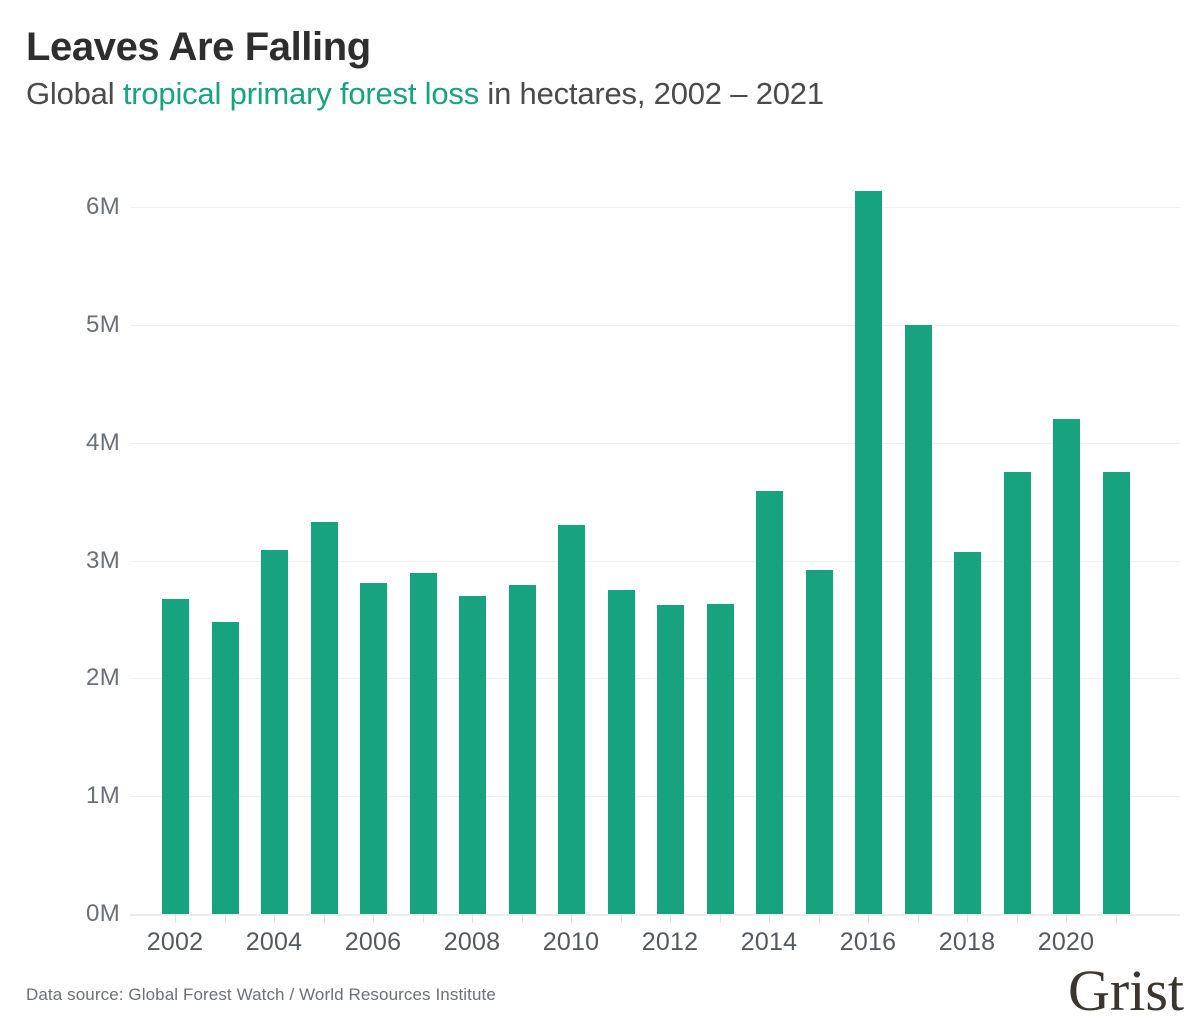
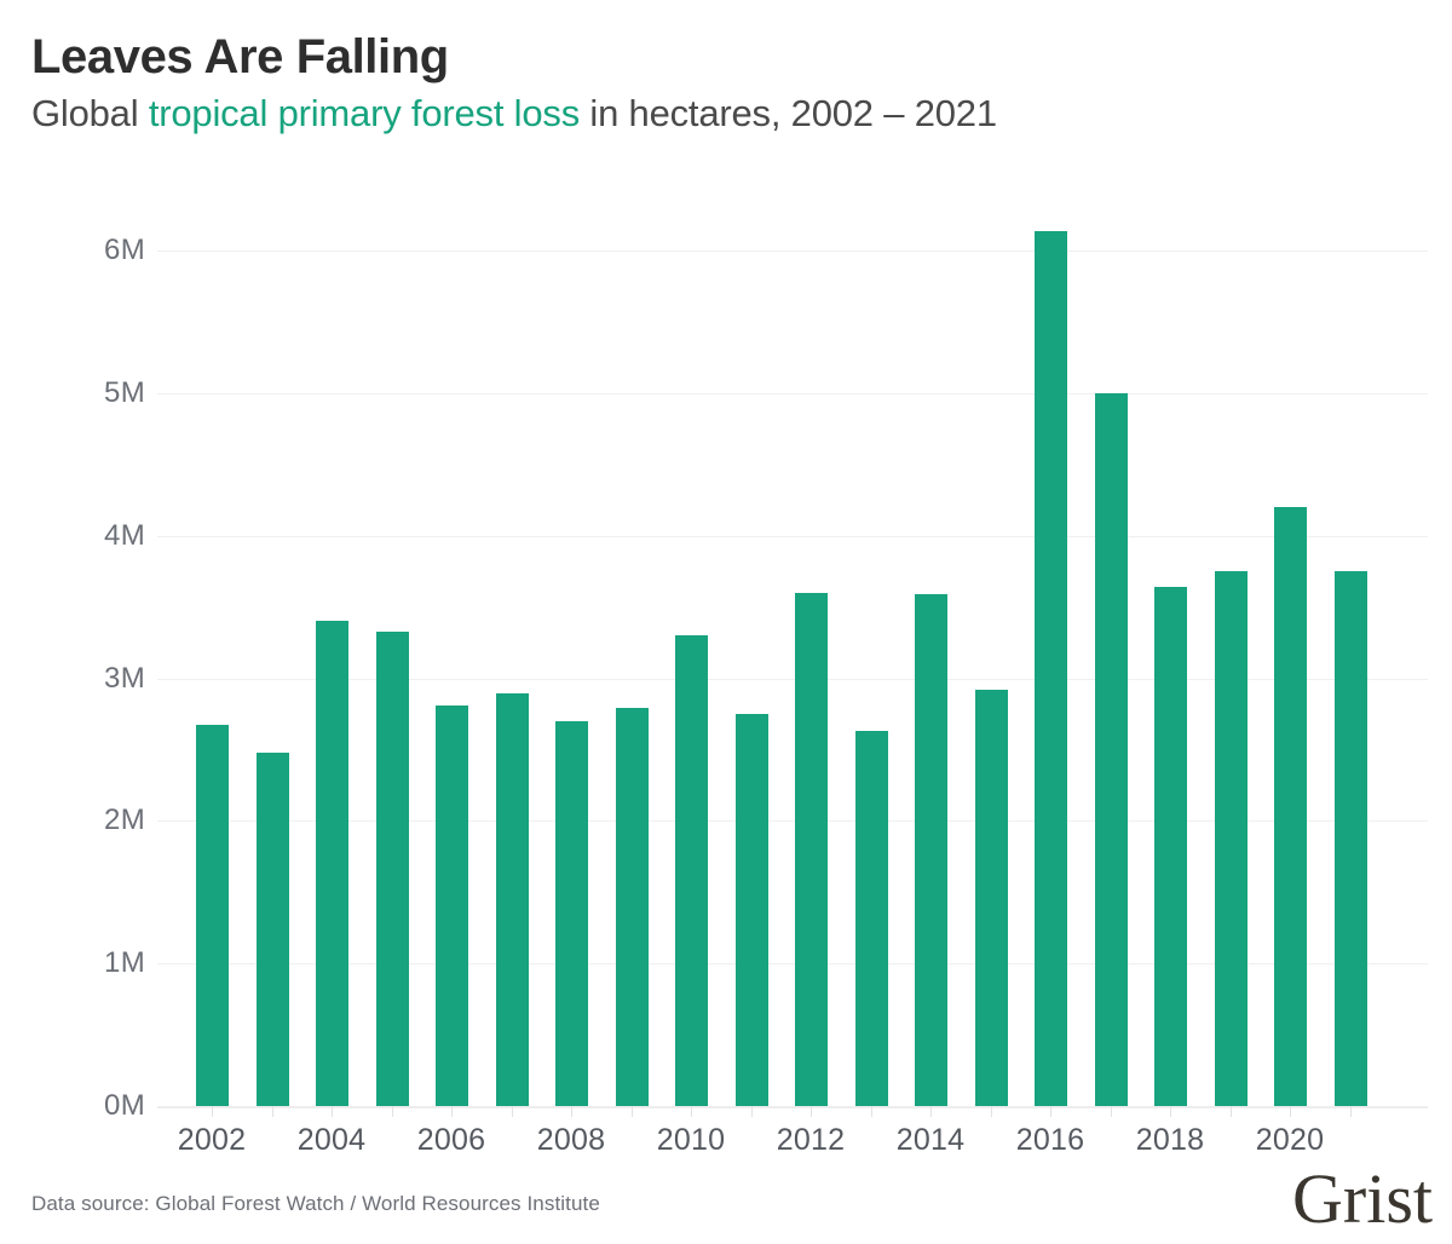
2004: 3.09M -> 3.40M
2012: 2.62M -> 3.60M
2018: 3.07M -> 3.64M
